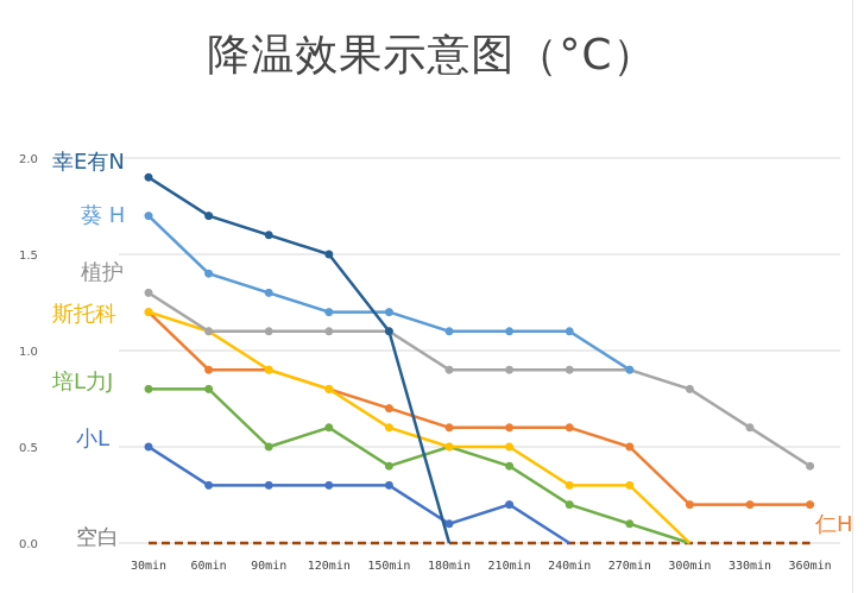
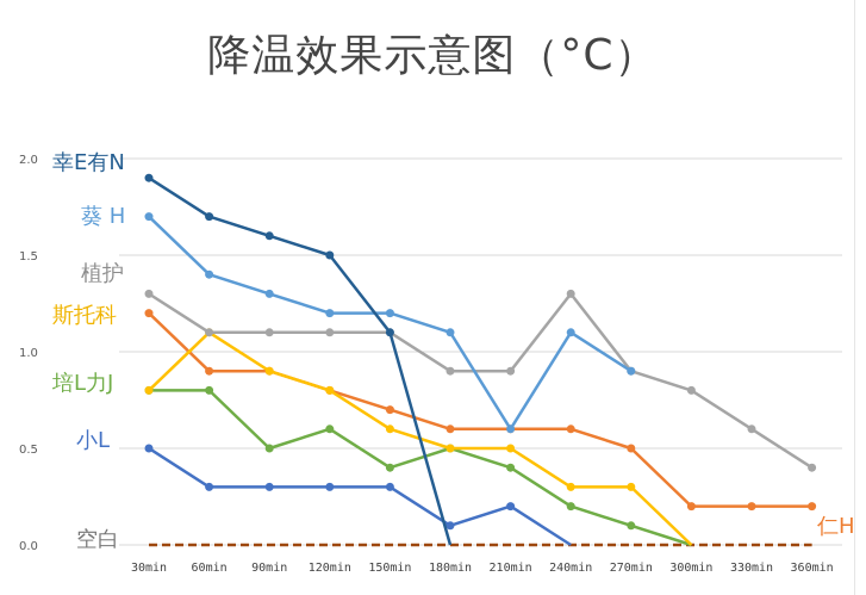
斯托科/30min: 1.2 -> 0.8
葵 H/210min: 1.1 -> 0.6
植护/240min: 0.9 -> 1.3
